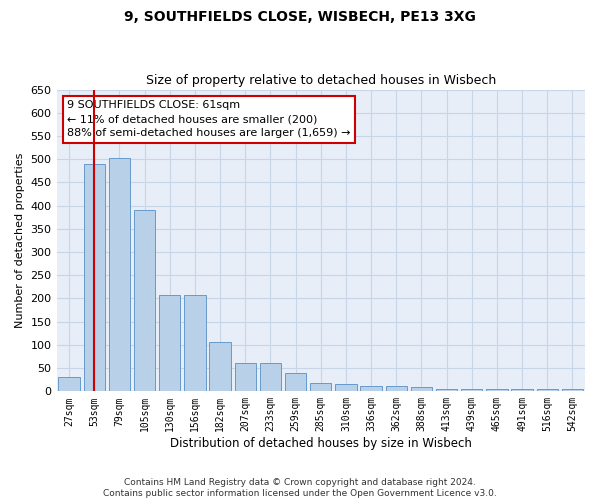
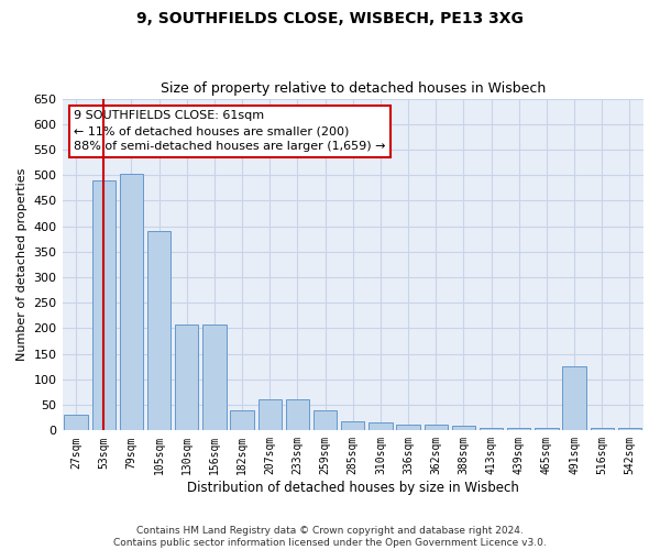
182sqm: 107 -> 40
491sqm: 5 -> 125
